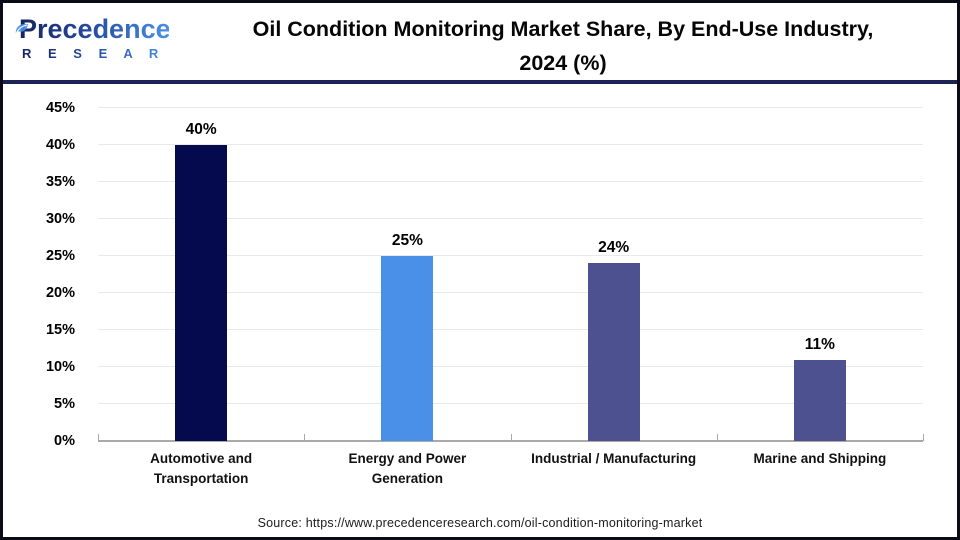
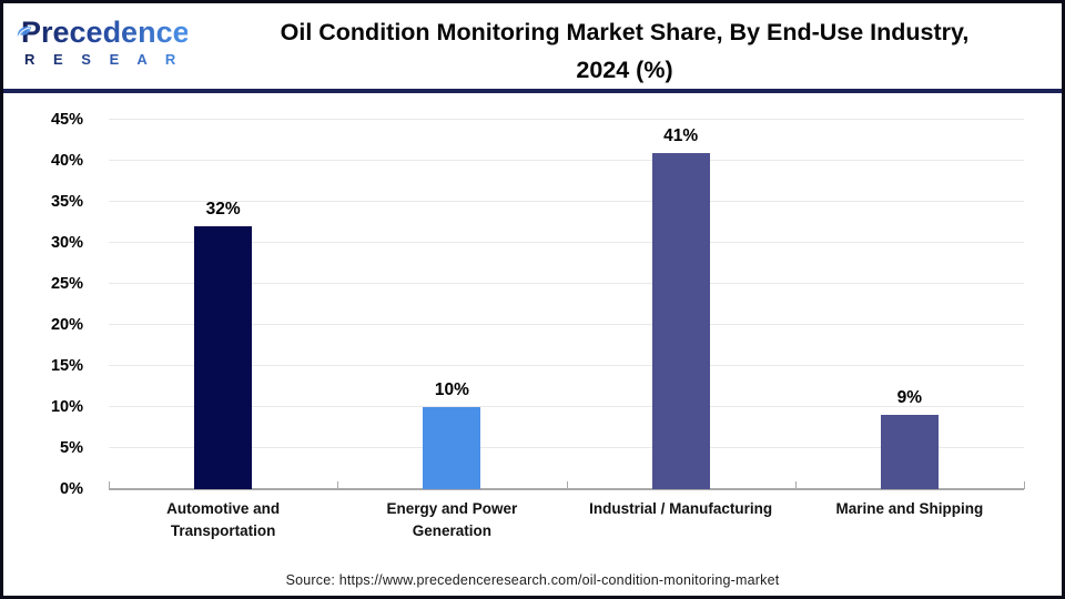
Automotive and Transportation: 40% -> 32%
Energy and Power Generation: 25% -> 10%
Industrial / Manufacturing: 24% -> 41%
Marine and Shipping: 11% -> 9%
